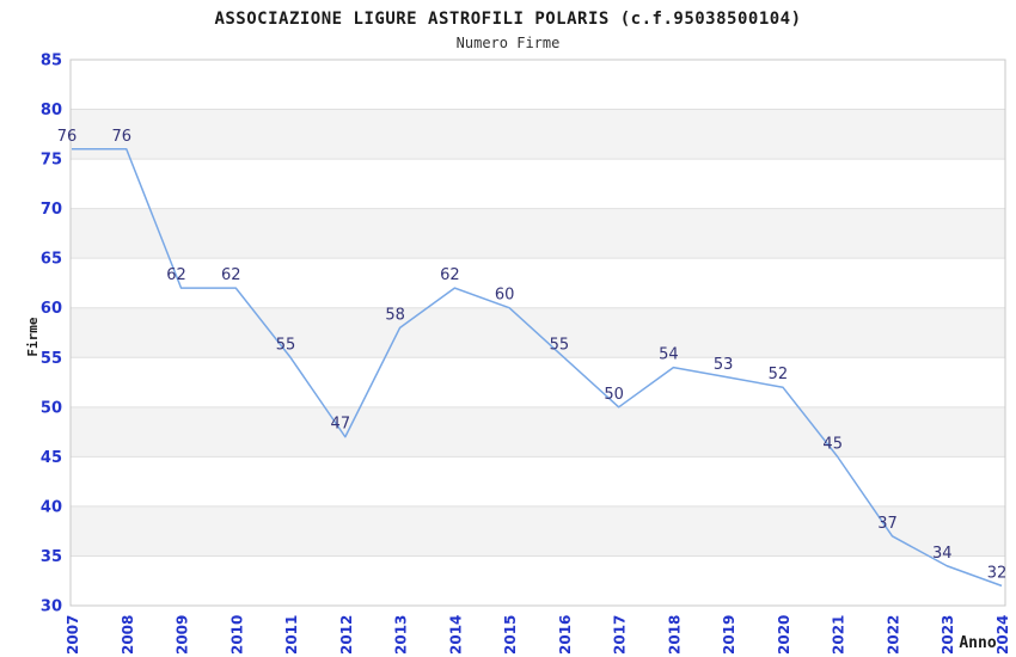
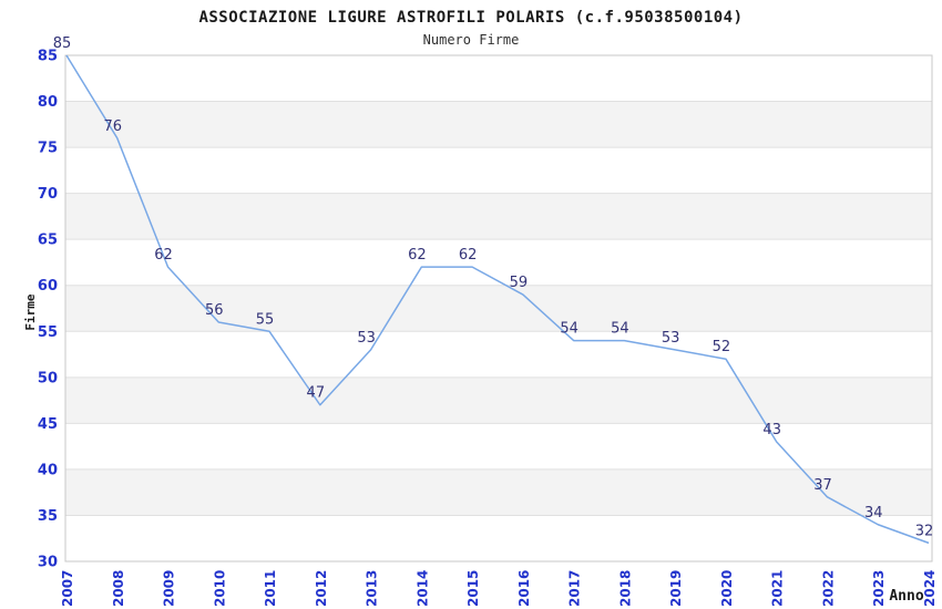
2007: 76 -> 85
2010: 62 -> 56
2013: 58 -> 53
2015: 60 -> 62
2016: 55 -> 59
2017: 50 -> 54
2021: 45 -> 43
